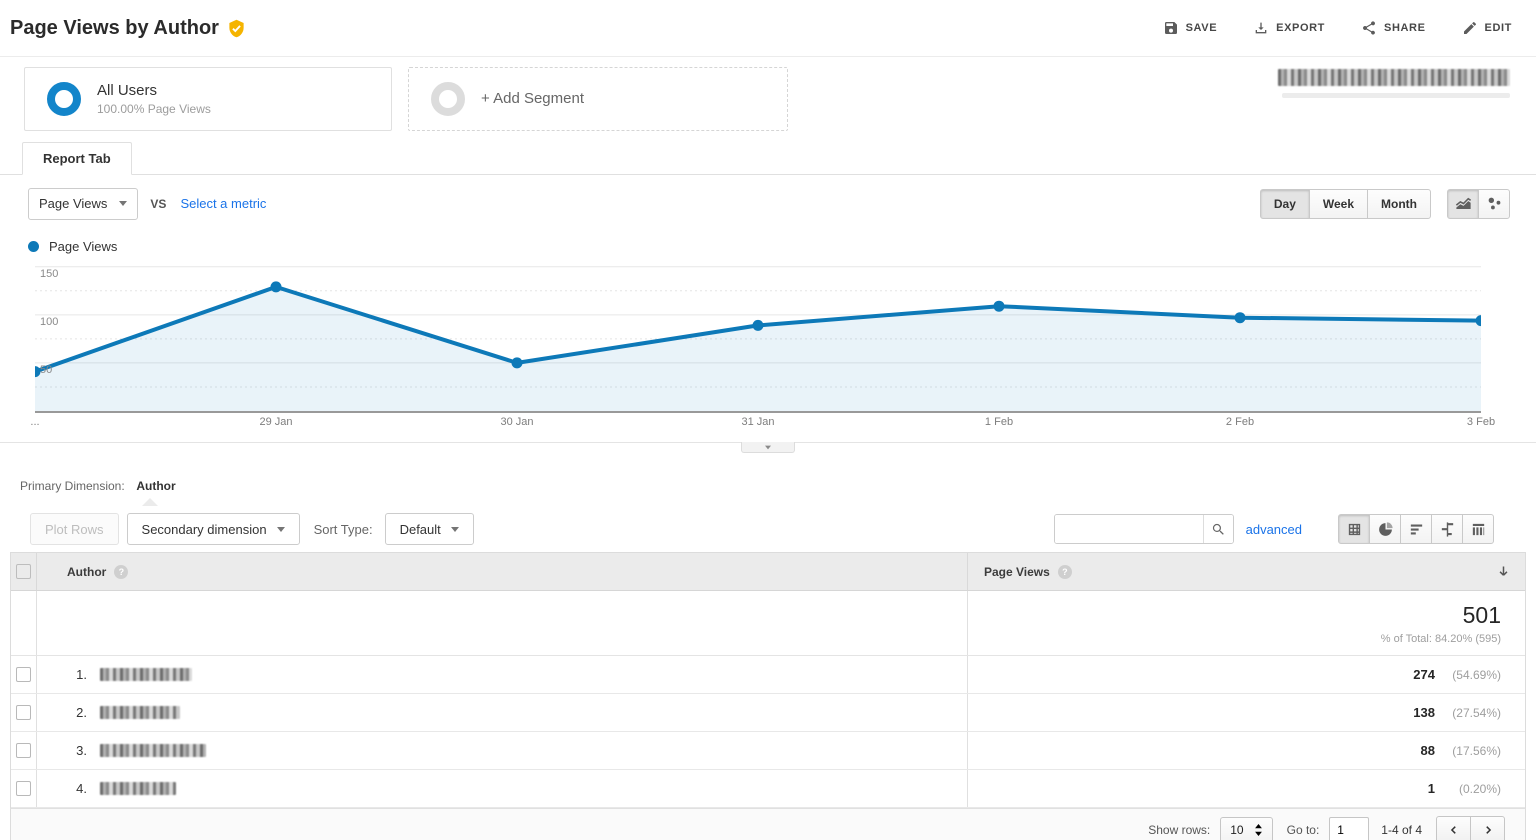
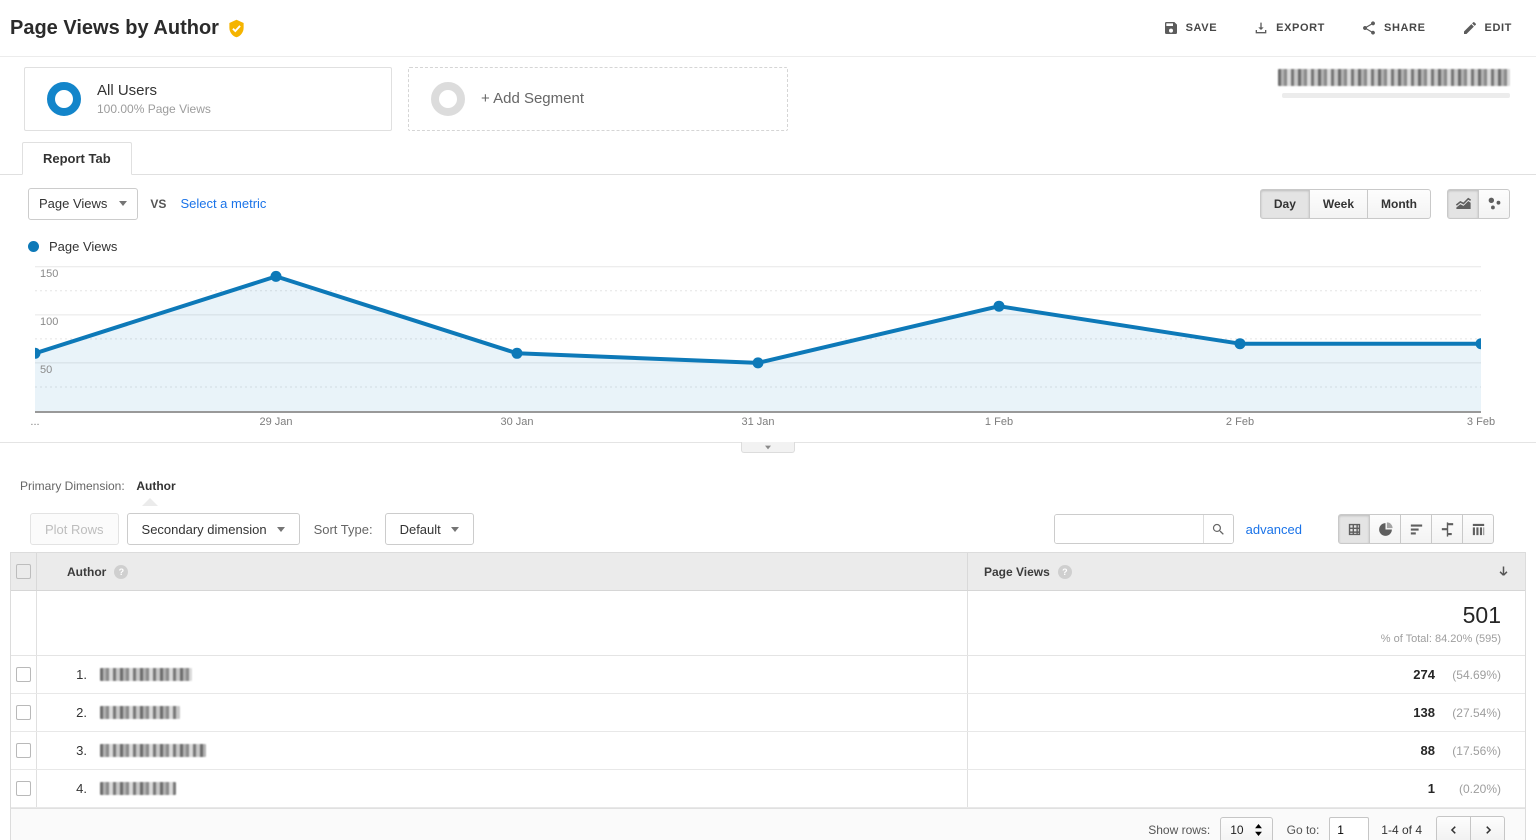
...: 40 -> 60
29 Jan: 130 -> 140
30 Jan: 50 -> 60
31 Jan: 90 -> 50
2 Feb: 100 -> 70
3 Feb: 90 -> 70
